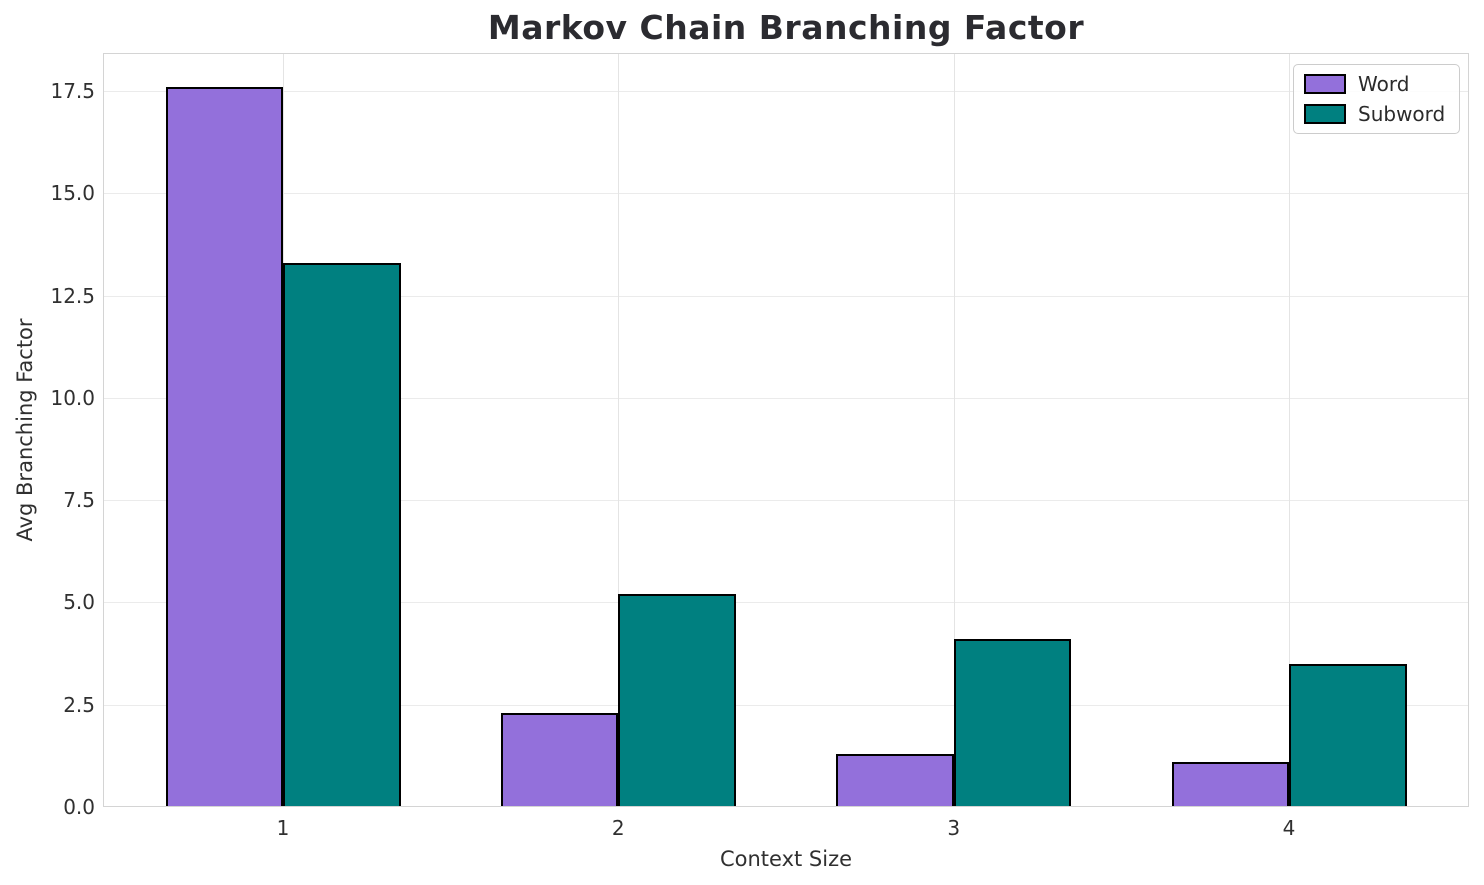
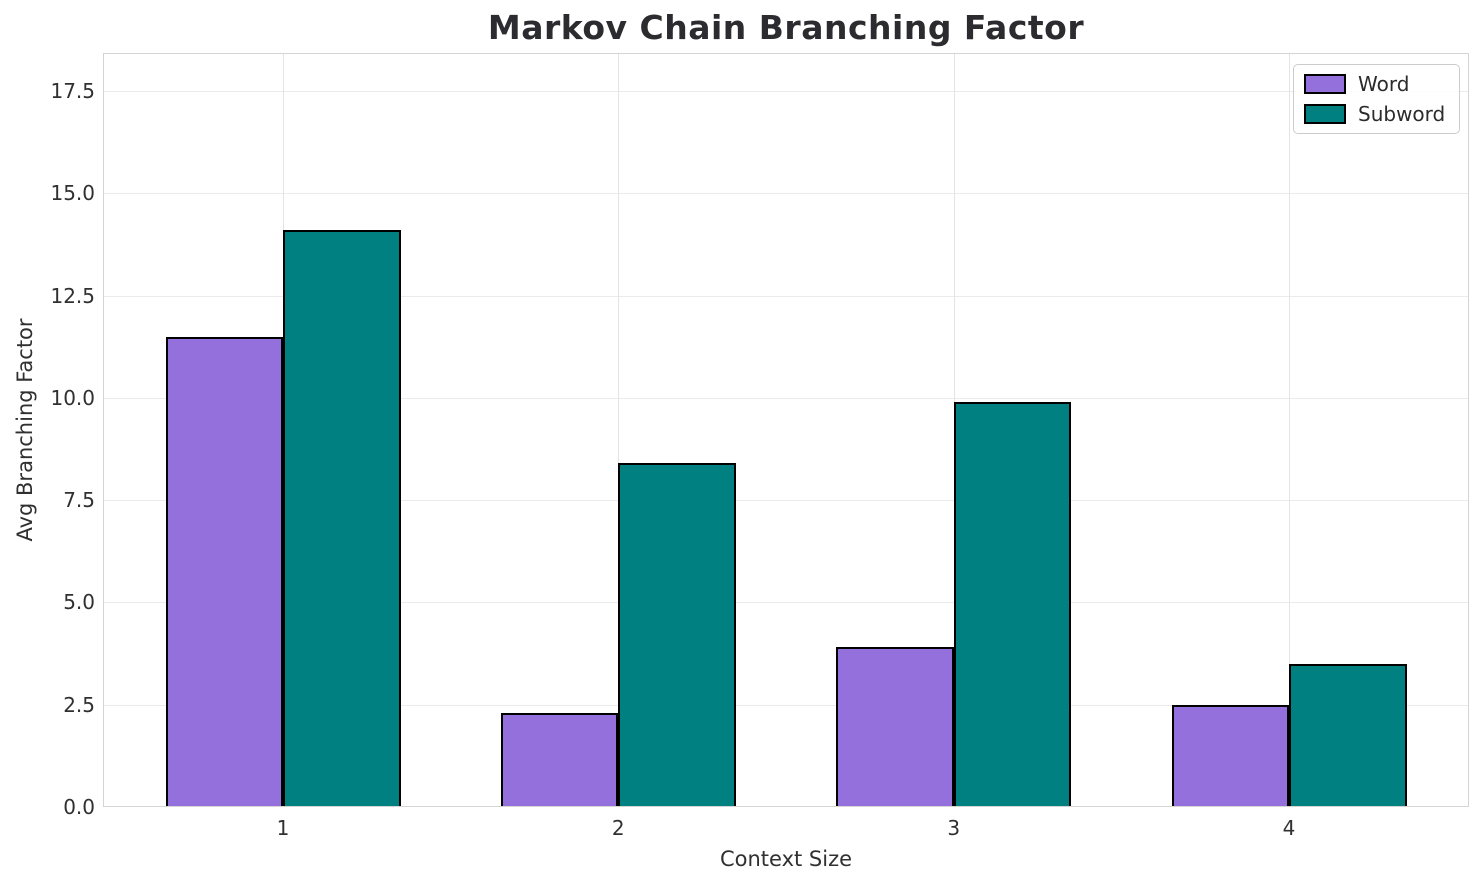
Word/1: 17.6 -> 11.5
Subword/1: 13.3 -> 14.1
Subword/2: 5.2 -> 8.4
Word/3: 1.3 -> 3.9
Subword/3: 4.1 -> 9.9
Word/4: 1.1 -> 2.5
